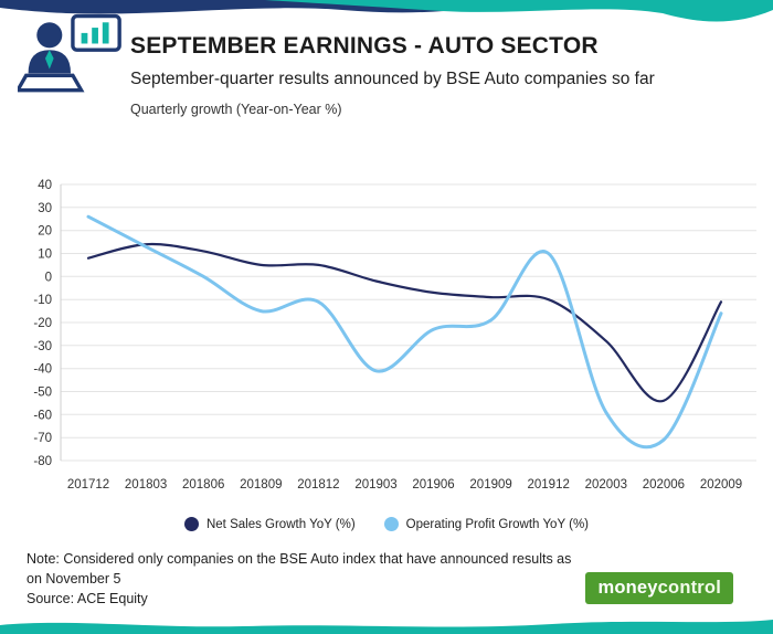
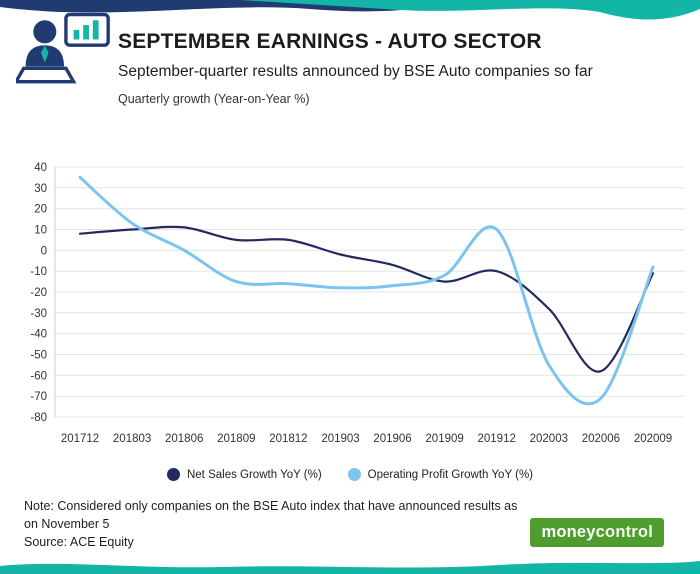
Operating Profit Growth YoY (%)/201712: 26 -> 35
Net Sales Growth YoY (%)/201803: 14 -> 10
Operating Profit Growth YoY (%)/201812: -11 -> -16
Operating Profit Growth YoY (%)/201903: -41 -> -18
Operating Profit Growth YoY (%)/201906: -23 -> -17
Net Sales Growth YoY (%)/201909: -9 -> -15
Operating Profit Growth YoY (%)/201909: -19 -> -12
Operating Profit Growth YoY (%)/202003: -59 -> -55
Net Sales Growth YoY (%)/202006: -54 -> -58
Operating Profit Growth YoY (%)/202009: -16 -> -8
